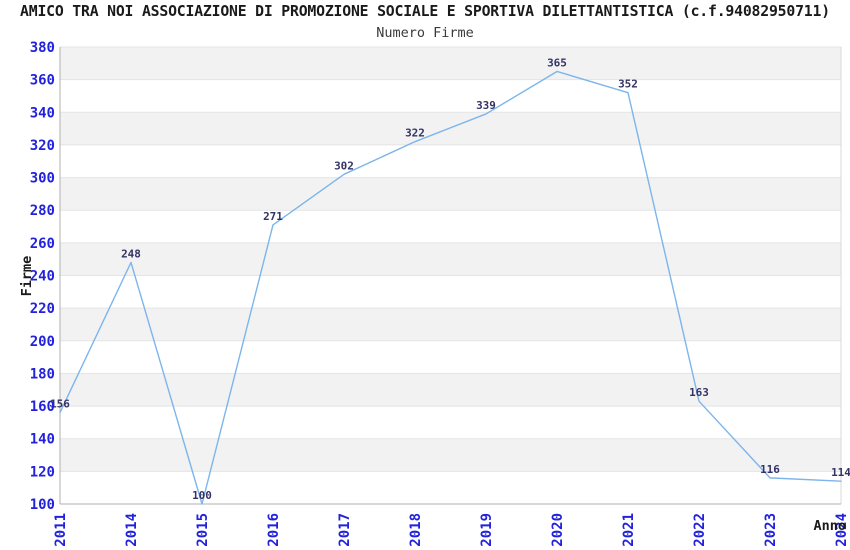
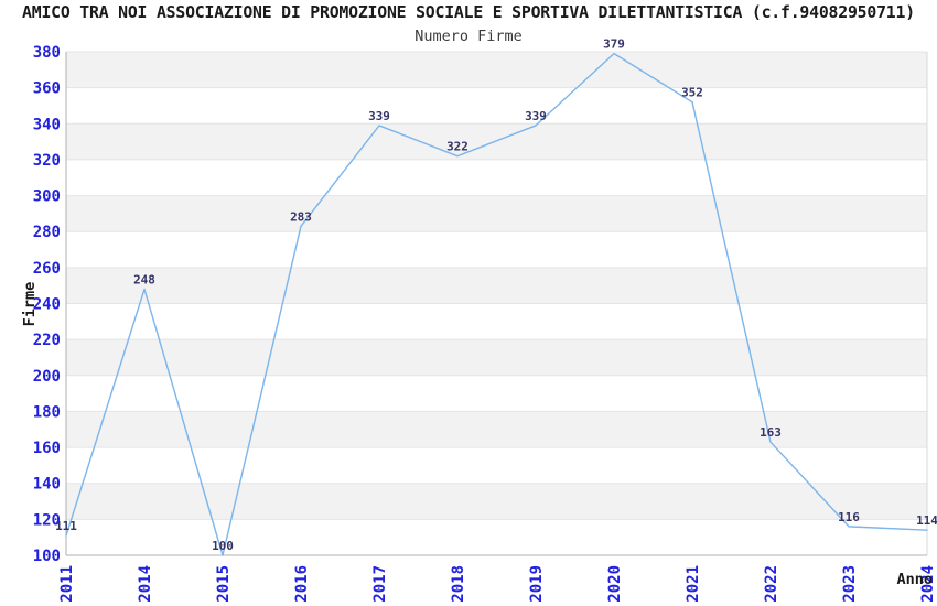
2011: 156 -> 111
2016: 271 -> 283
2017: 302 -> 339
2020: 365 -> 379
